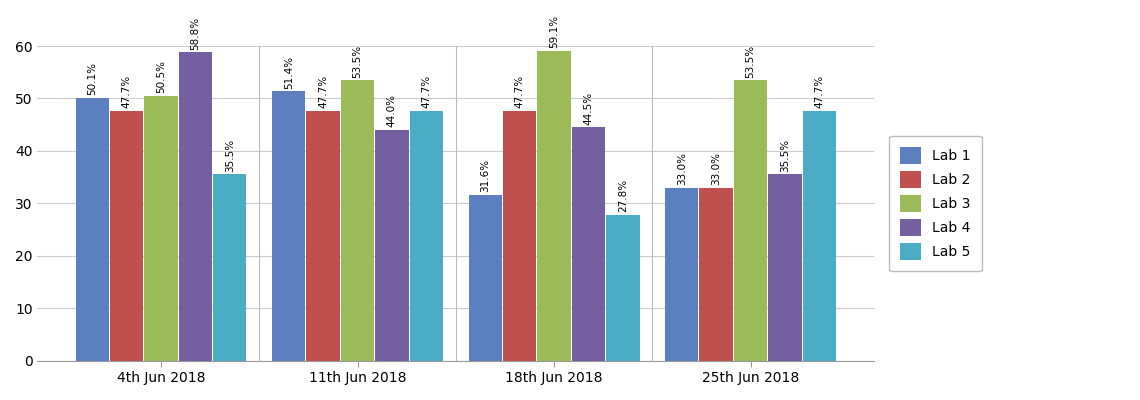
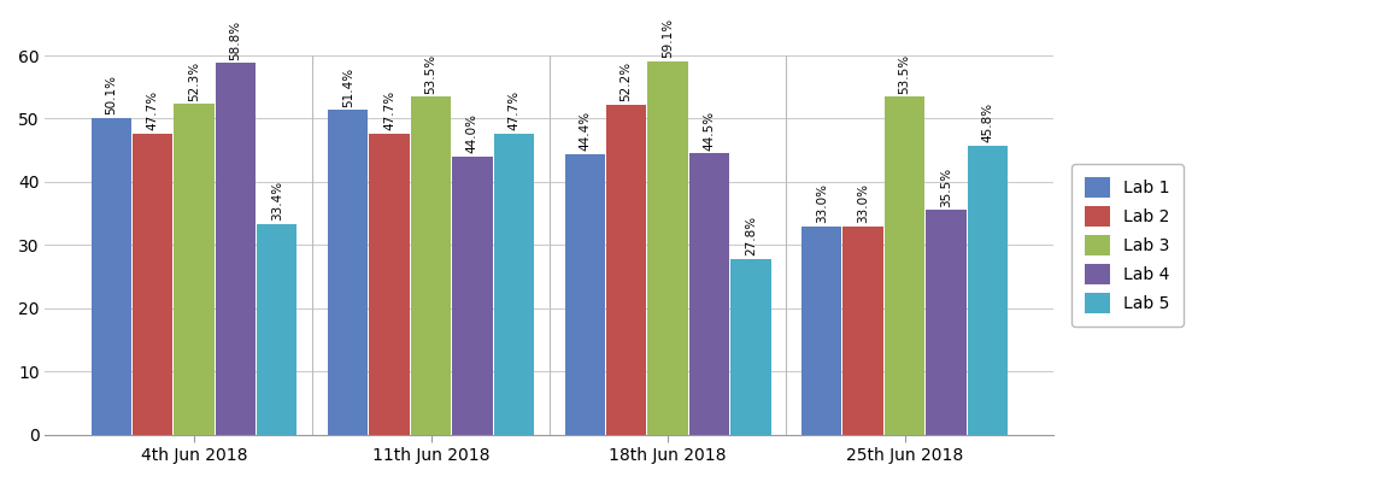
Lab 3/4th Jun 2018: 50.5% -> 52.3%
Lab 5/4th Jun 2018: 35.5% -> 33.4%
Lab 1/18th Jun 2018: 31.6% -> 44.4%
Lab 2/18th Jun 2018: 47.7% -> 52.2%
Lab 5/25th Jun 2018: 47.7% -> 45.8%
